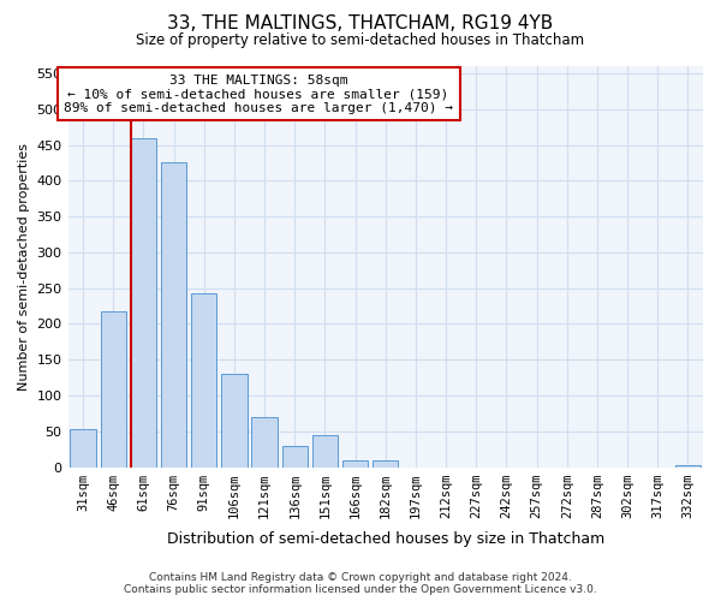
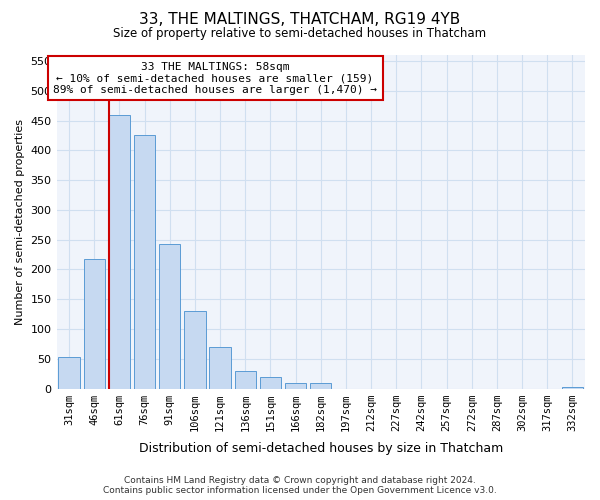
151sqm: 44 -> 20
